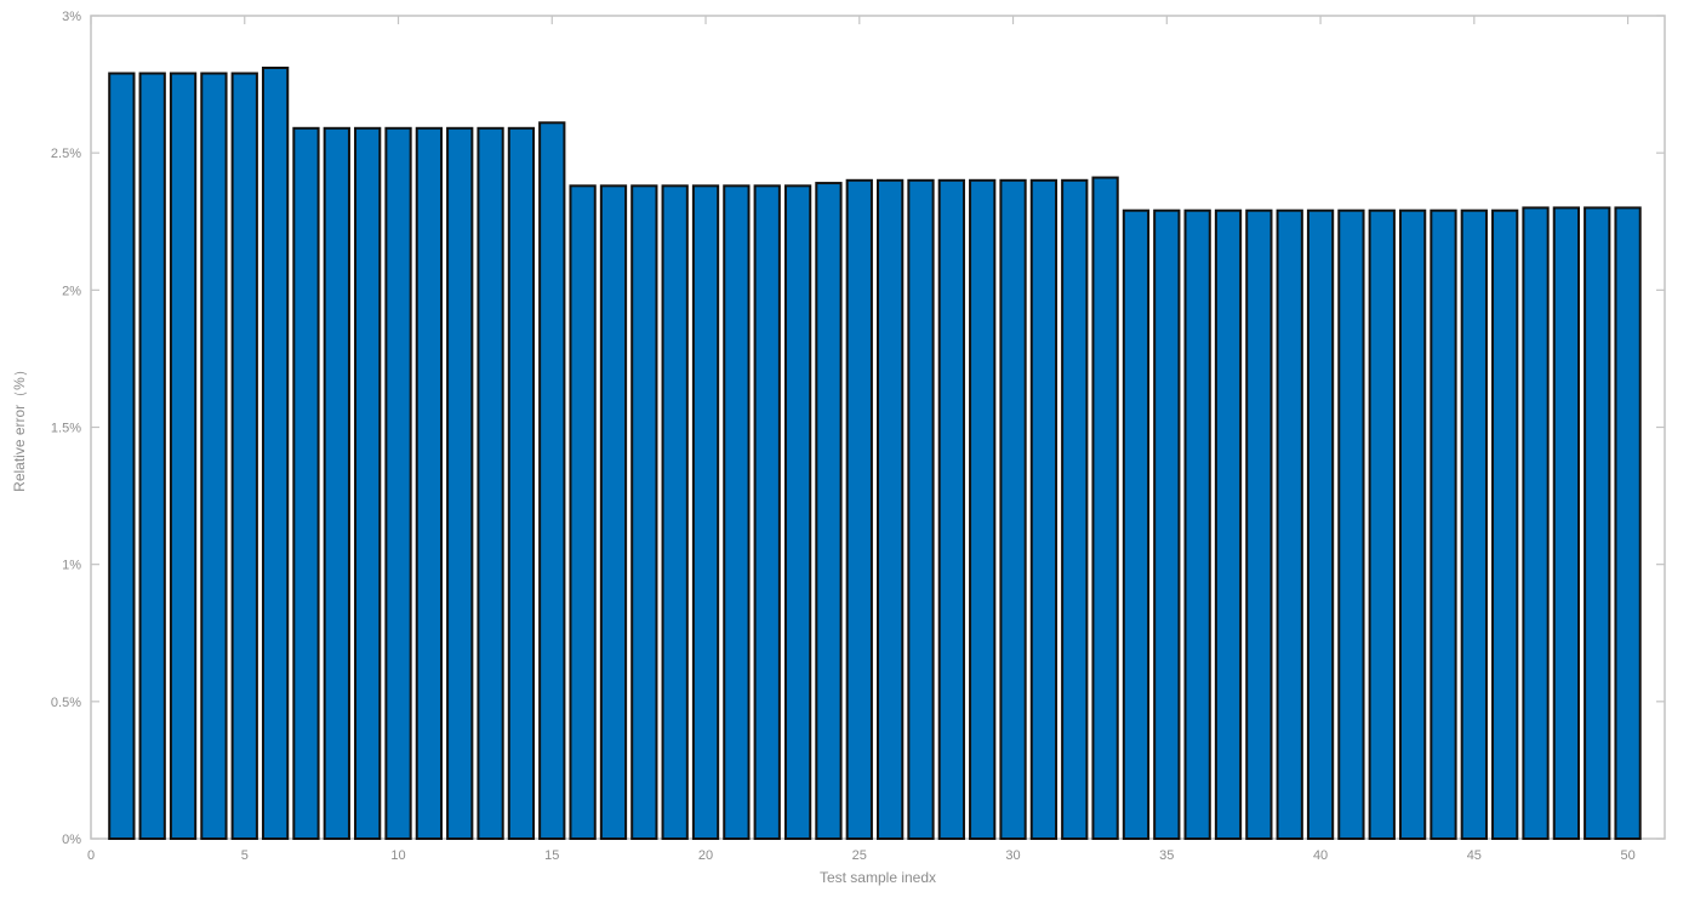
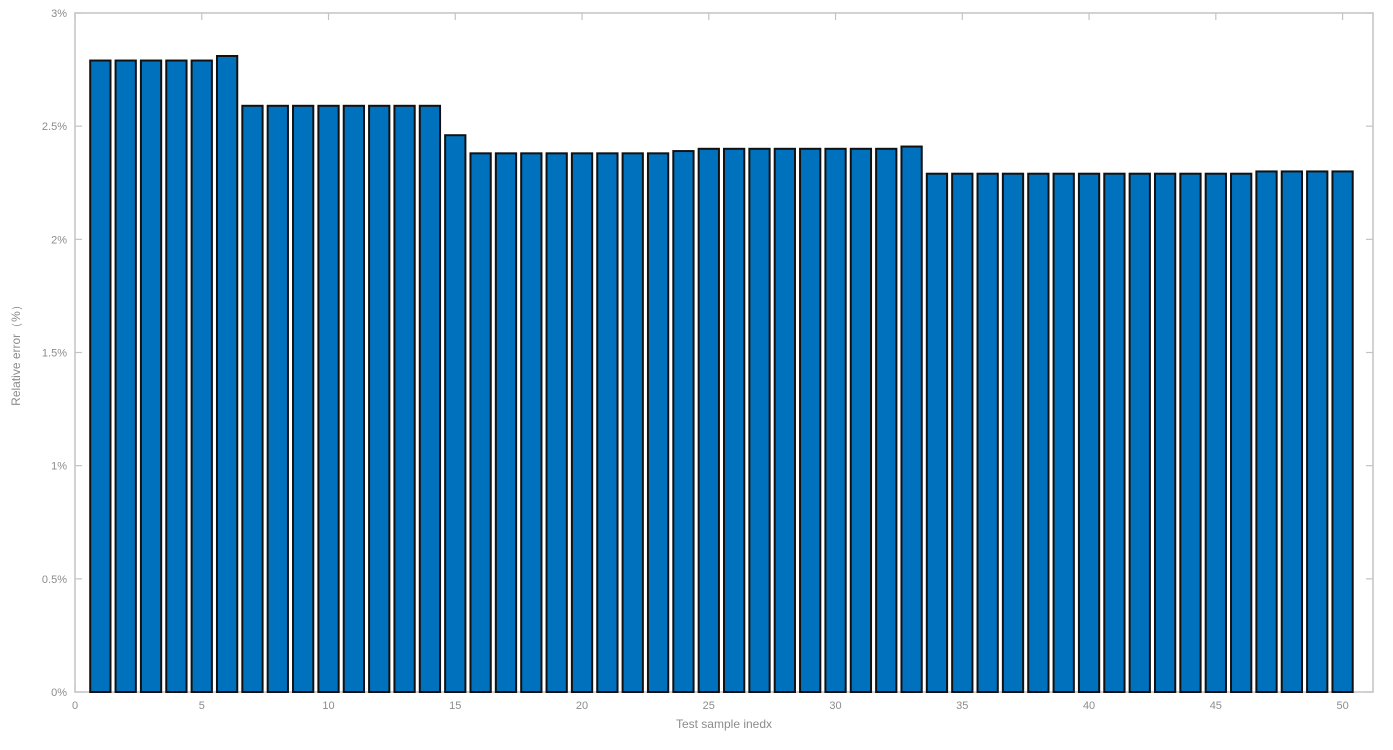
15: 2.61% -> 2.46%
